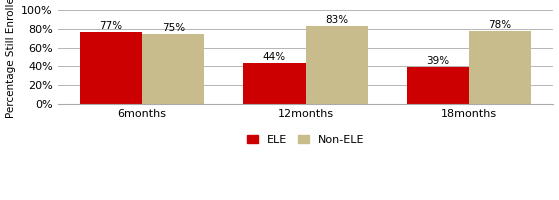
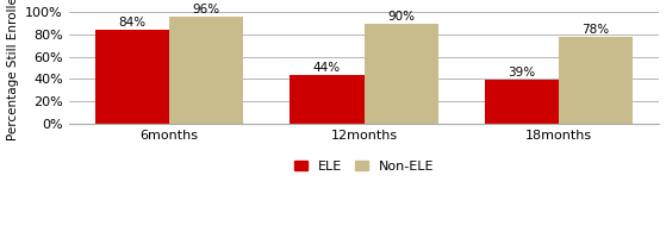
ELE/6months: 77% -> 84%
Non-ELE/6months: 75% -> 96%
Non-ELE/12months: 83% -> 90%
